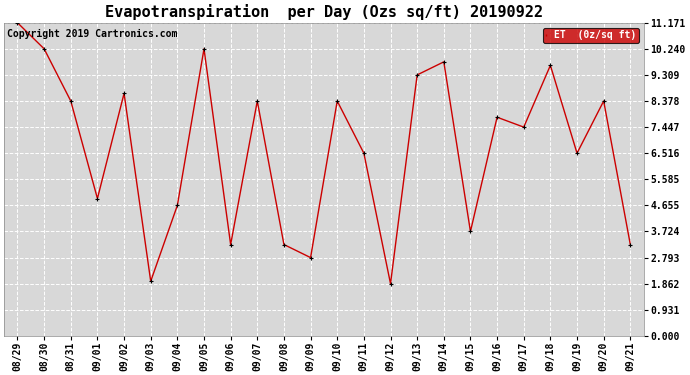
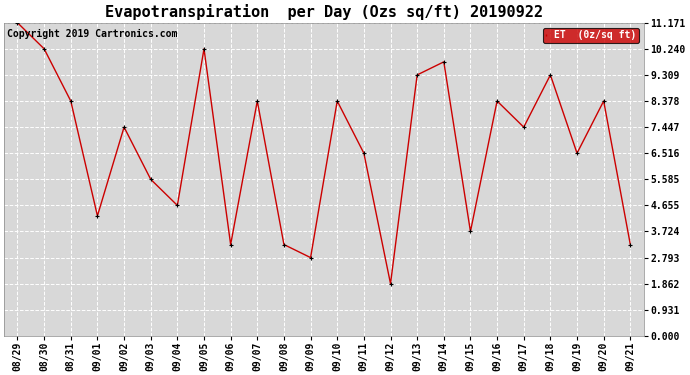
09/01: 4.90 -> 4.28
09/02: 8.65 -> 7.45
09/03: 1.95 -> 5.58
09/16: 7.80 -> 8.38
09/18: 9.65 -> 9.31
